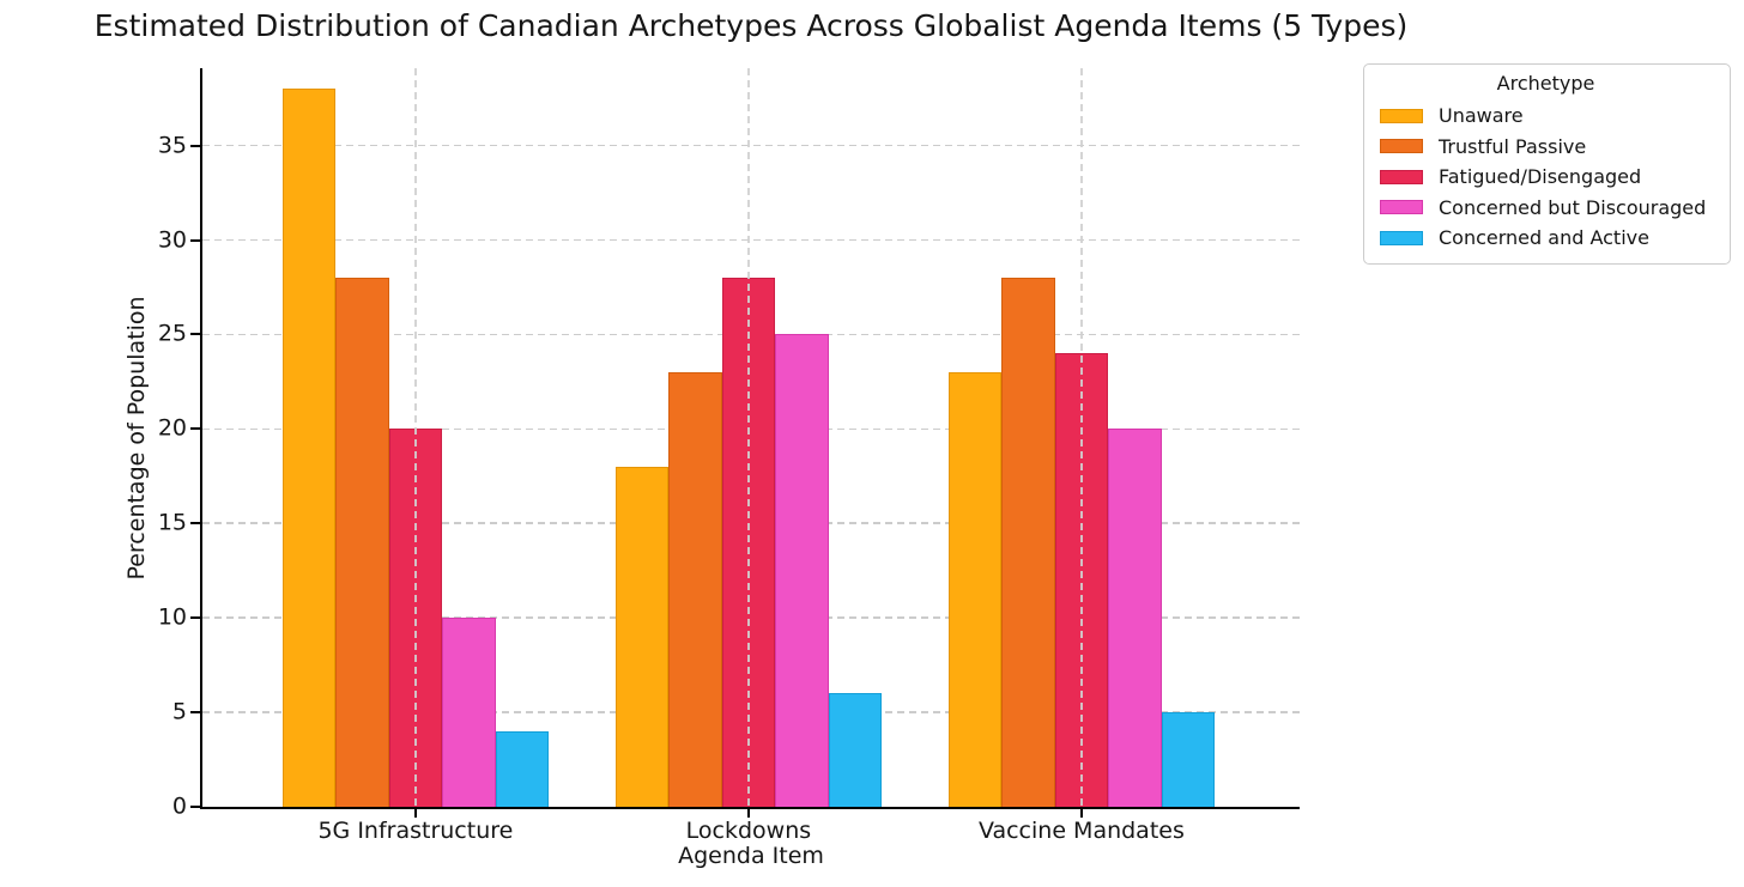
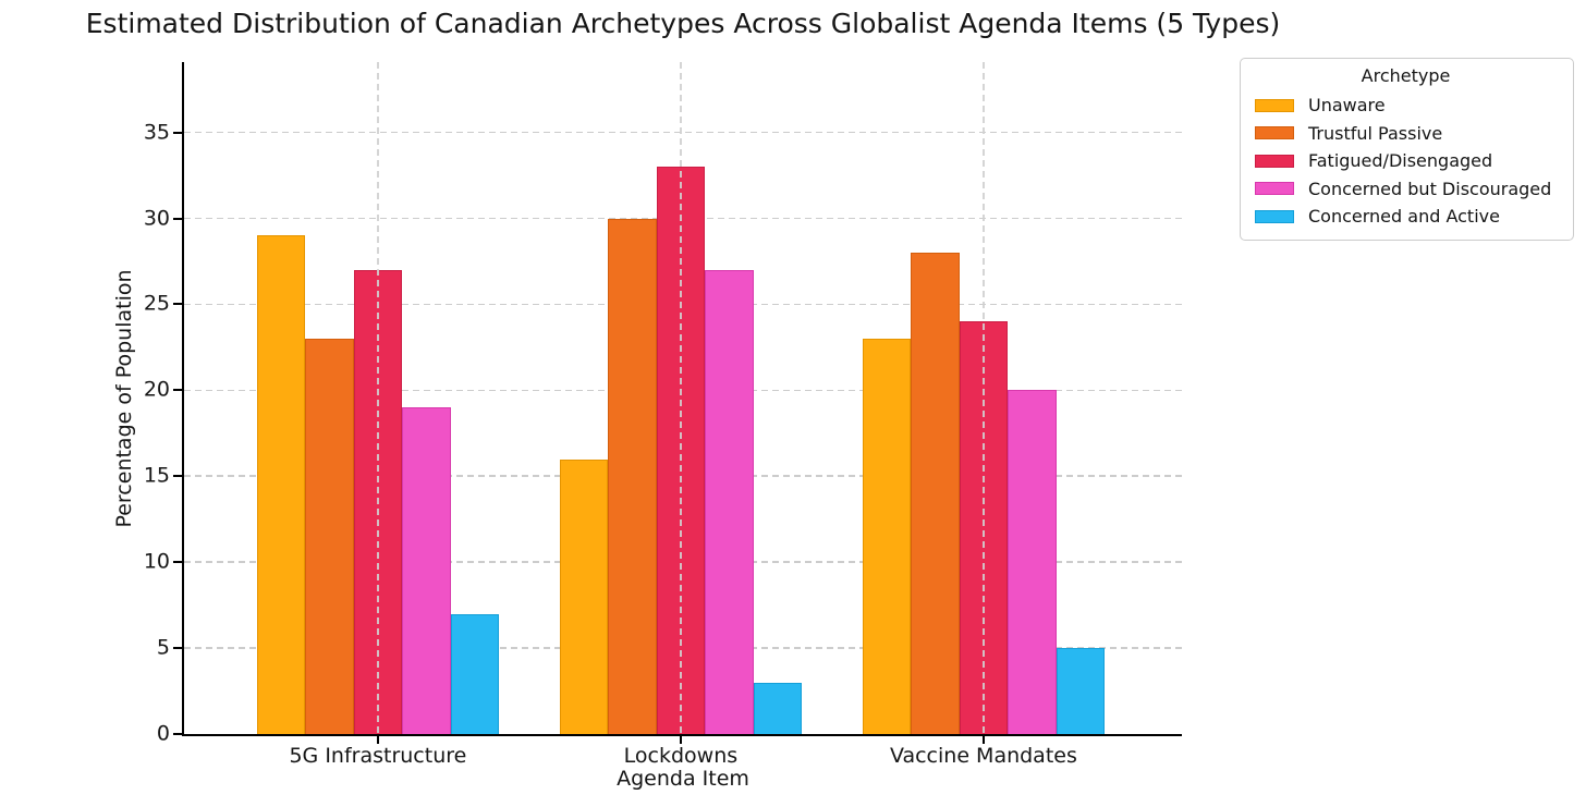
Unaware/5G Infrastructure: 38 -> 29
Trustful Passive/5G Infrastructure: 28 -> 23
Fatigued/Disengaged/5G Infrastructure: 20 -> 27
Concerned but Discouraged/5G Infrastructure: 10 -> 19
Concerned and Active/5G Infrastructure: 4 -> 7
Unaware/Lockdowns: 18 -> 16
Trustful Passive/Lockdowns: 23 -> 30
Fatigued/Disengaged/Lockdowns: 28 -> 33
Concerned but Discouraged/Lockdowns: 25 -> 27
Concerned and Active/Lockdowns: 6 -> 3
